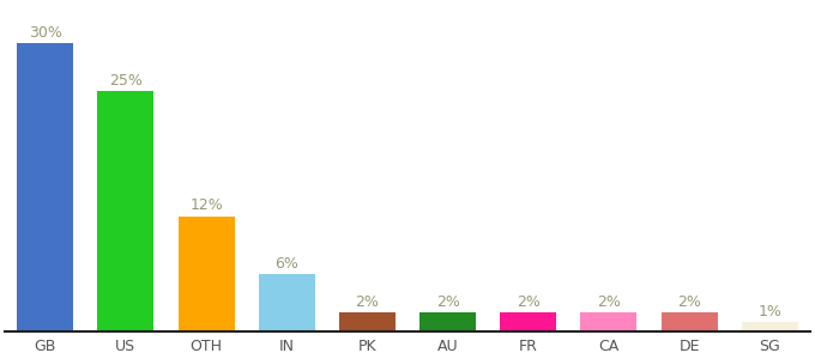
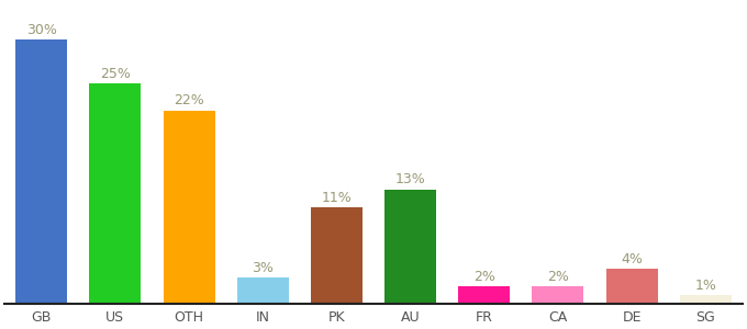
OTH: 12% -> 22%
IN: 6% -> 3%
PK: 2% -> 11%
AU: 2% -> 13%
DE: 2% -> 4%
